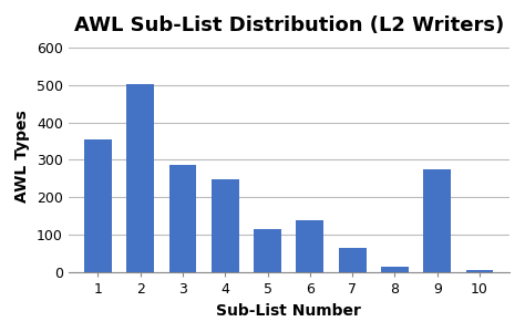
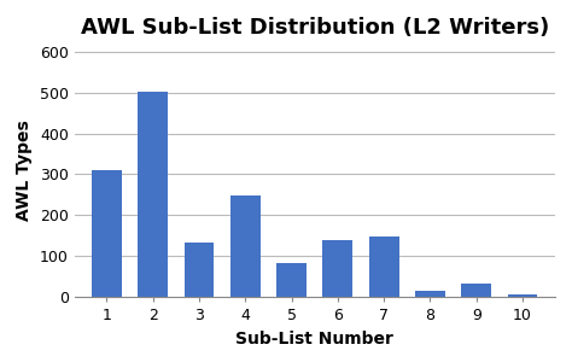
1: 355 -> 310
3: 285 -> 133
5: 115 -> 82
7: 65 -> 147
9: 275 -> 32
